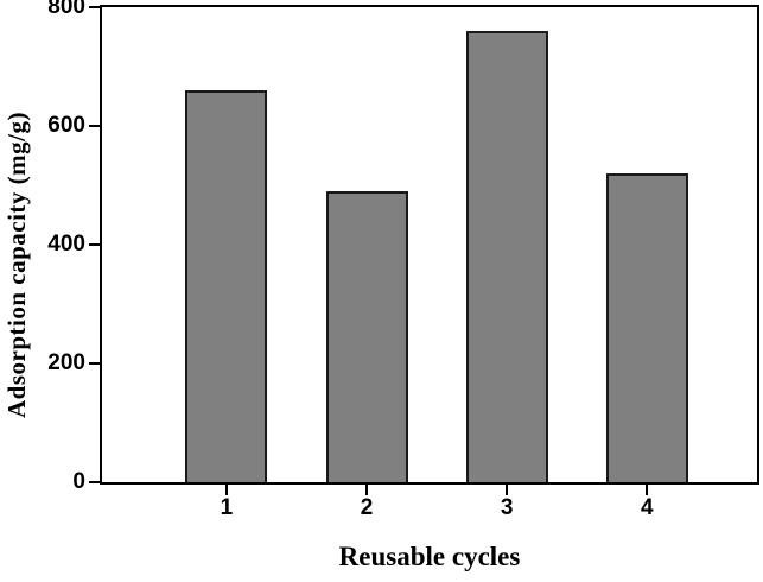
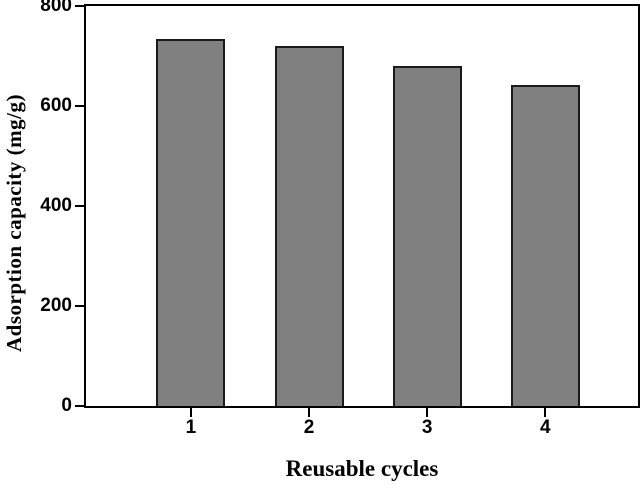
1: 660 -> 740
2: 490 -> 720
3: 760 -> 680
4: 520 -> 640
